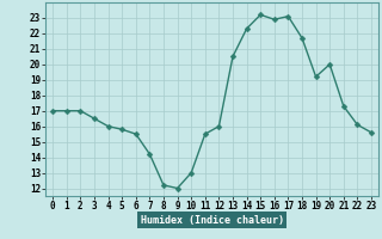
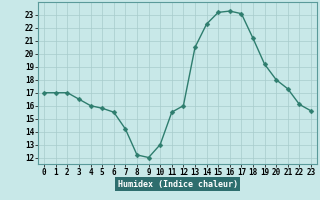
16: 22.9 -> 23.3
18: 21.7 -> 21.2
20: 20.0 -> 18.0
